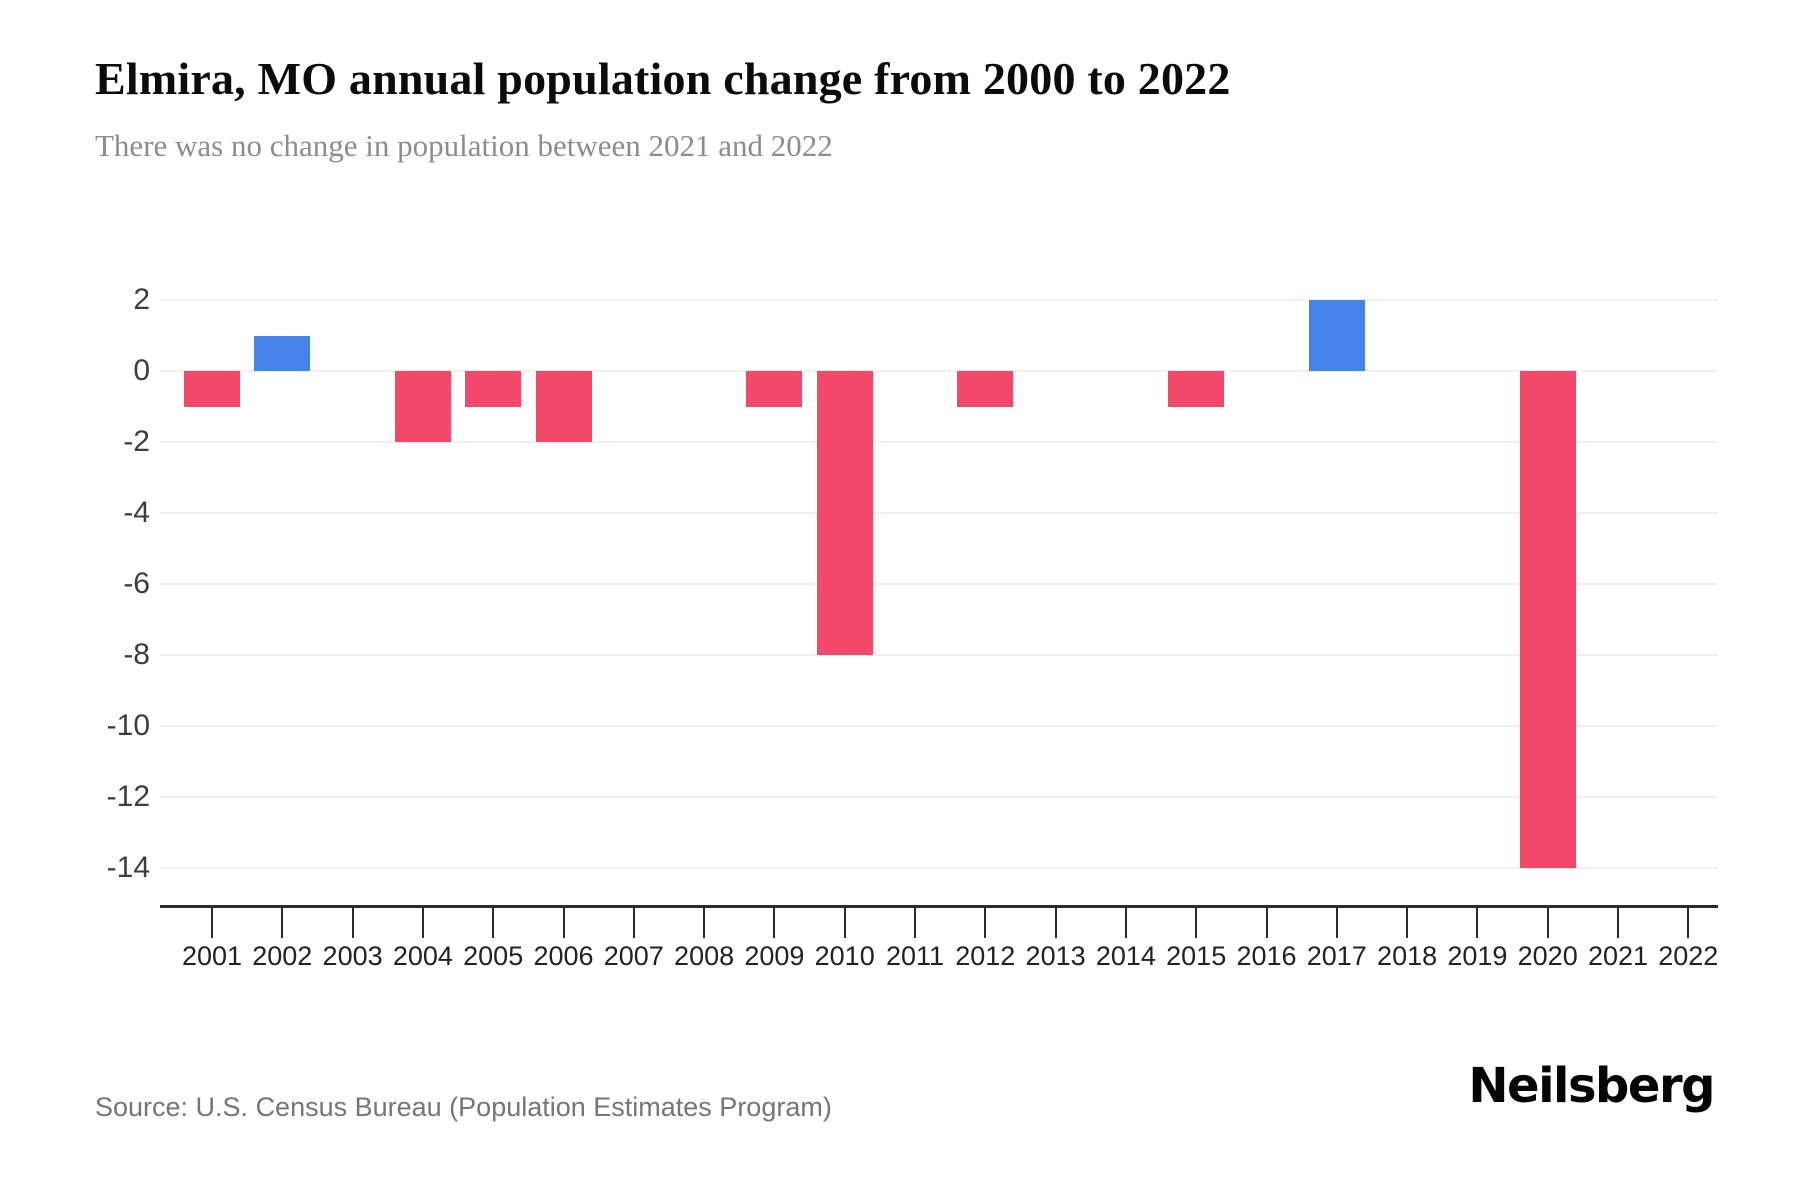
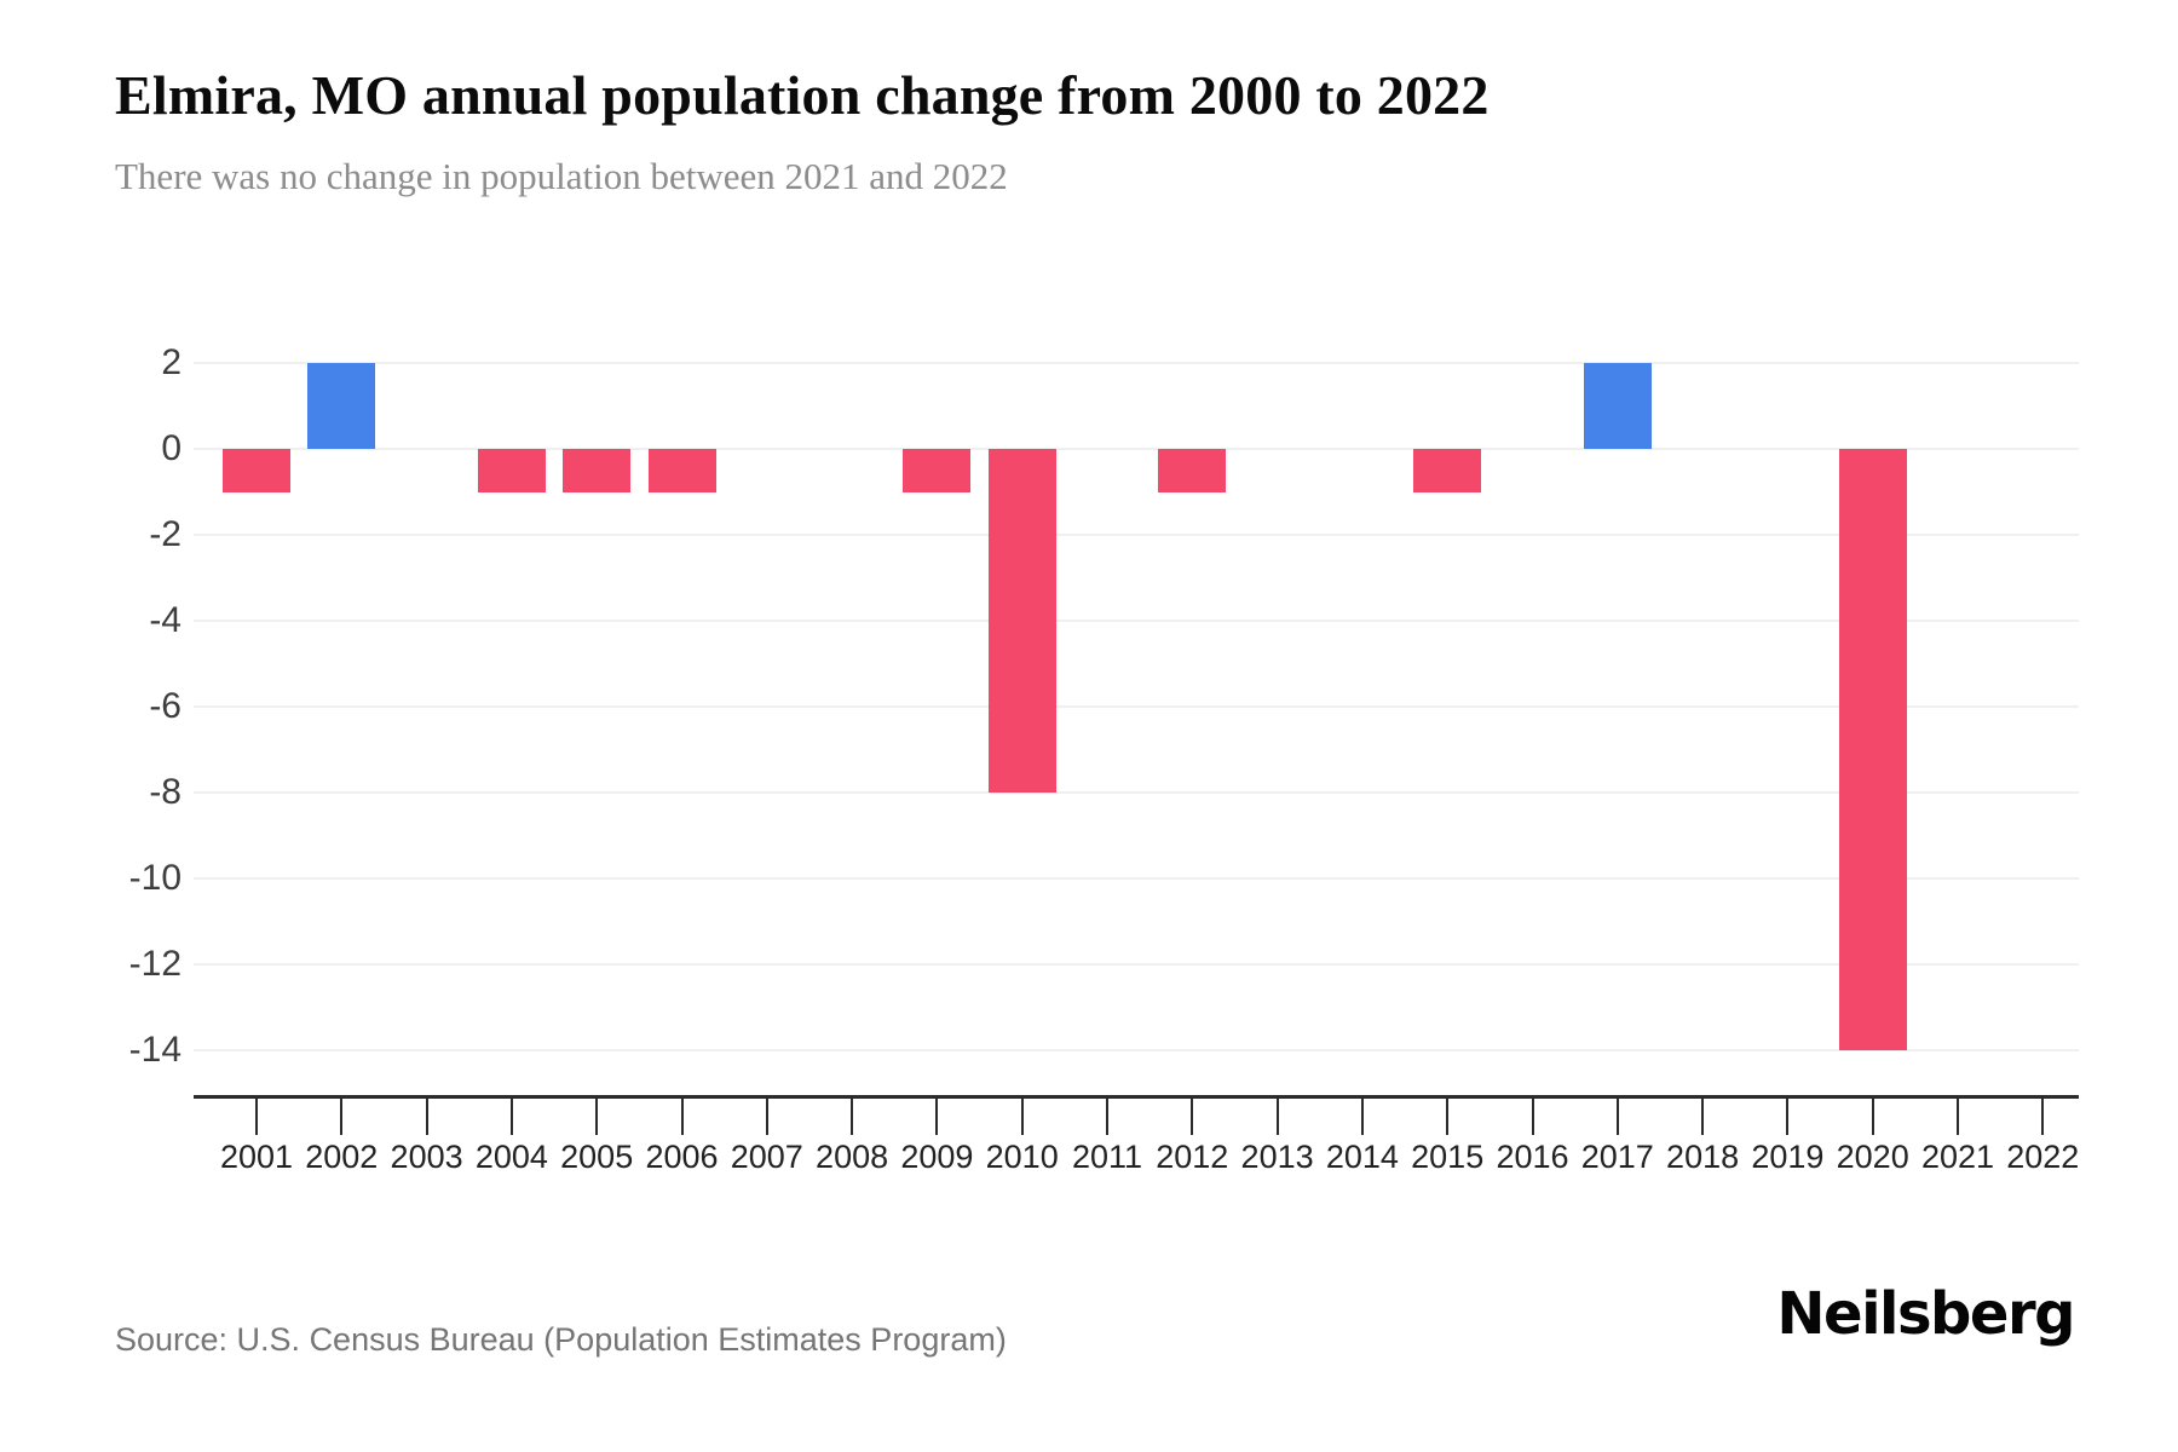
2002: 1 -> 2
2004: -2 -> -1
2006: -2 -> -1
